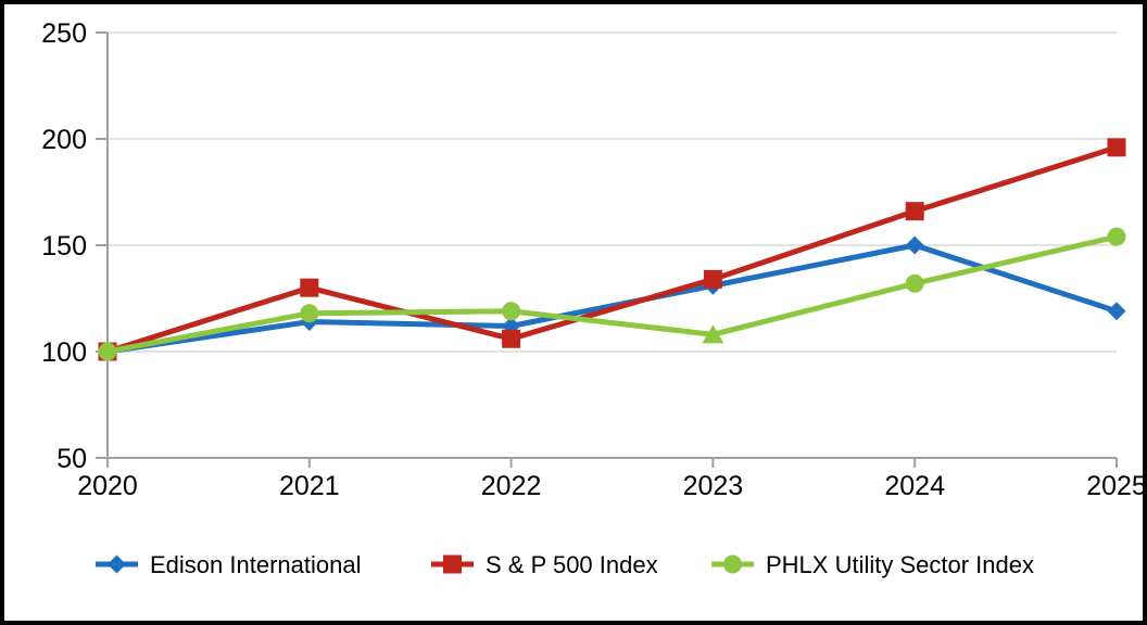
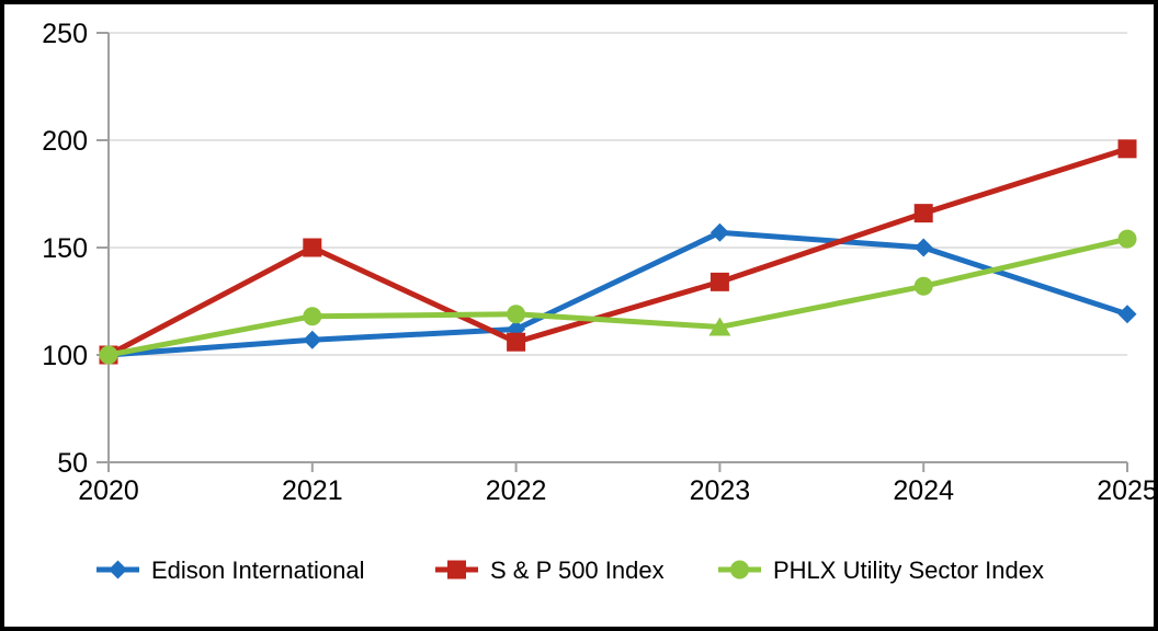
Edison International/2021: 114 -> 107
S & P 500 Index/2021: 130 -> 150
Edison International/2023: 131 -> 157
PHLX Utility Sector Index/2023: 108 -> 113
